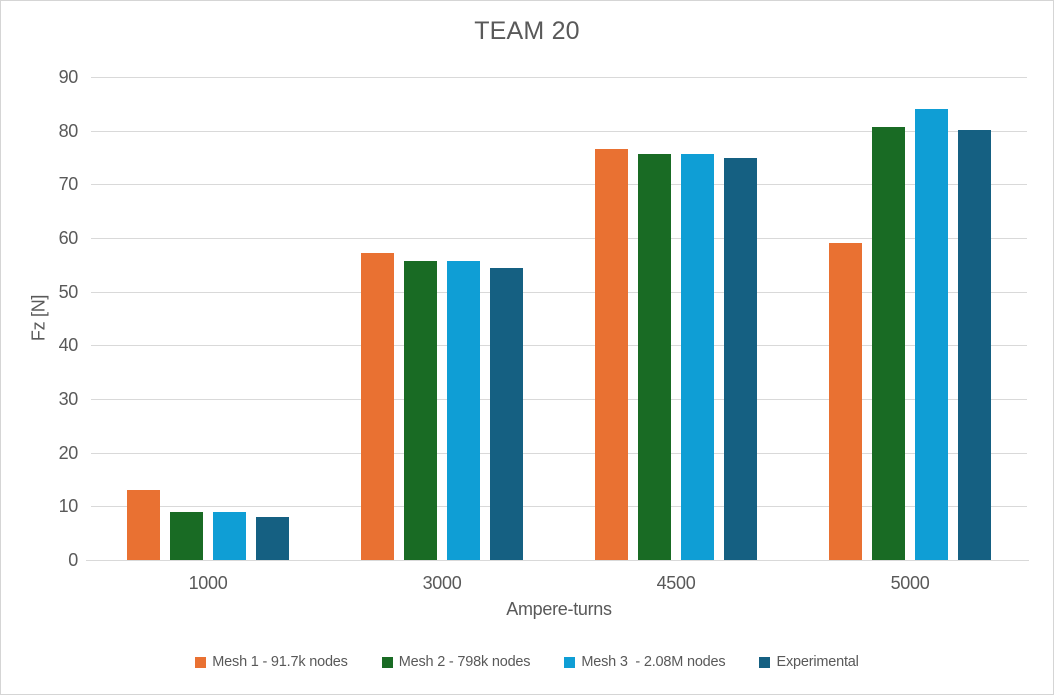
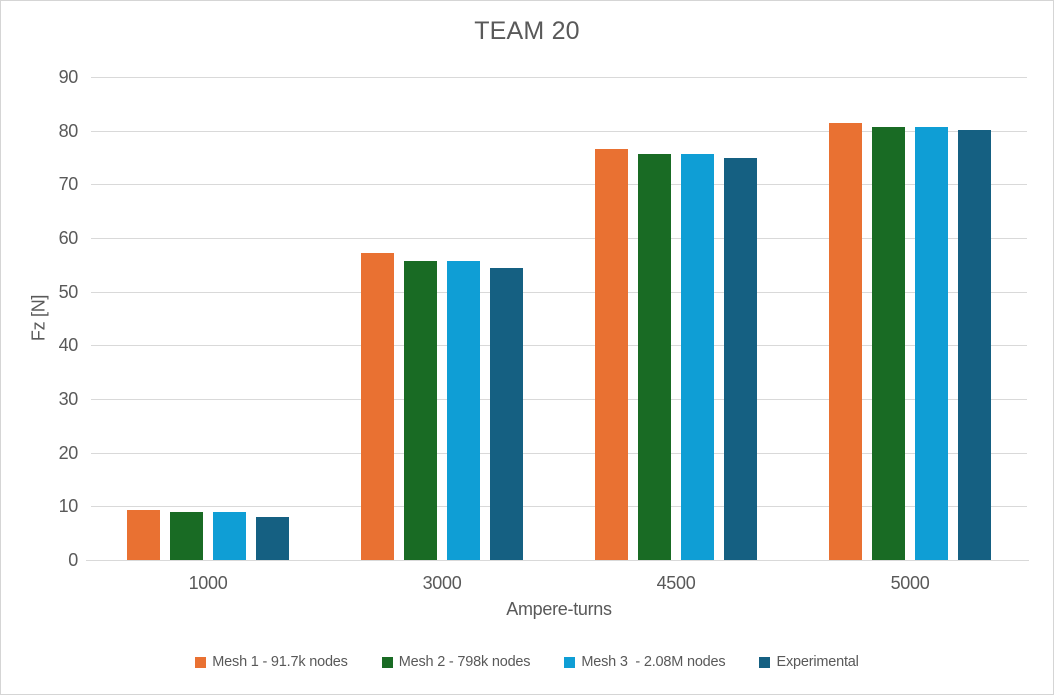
Mesh 1 - 91.7k nodes/1000: 13 -> 9
Mesh 1 - 91.7k nodes/5000: 59 -> 82
Mesh 3 - 2.08M nodes/5000: 84 -> 81
